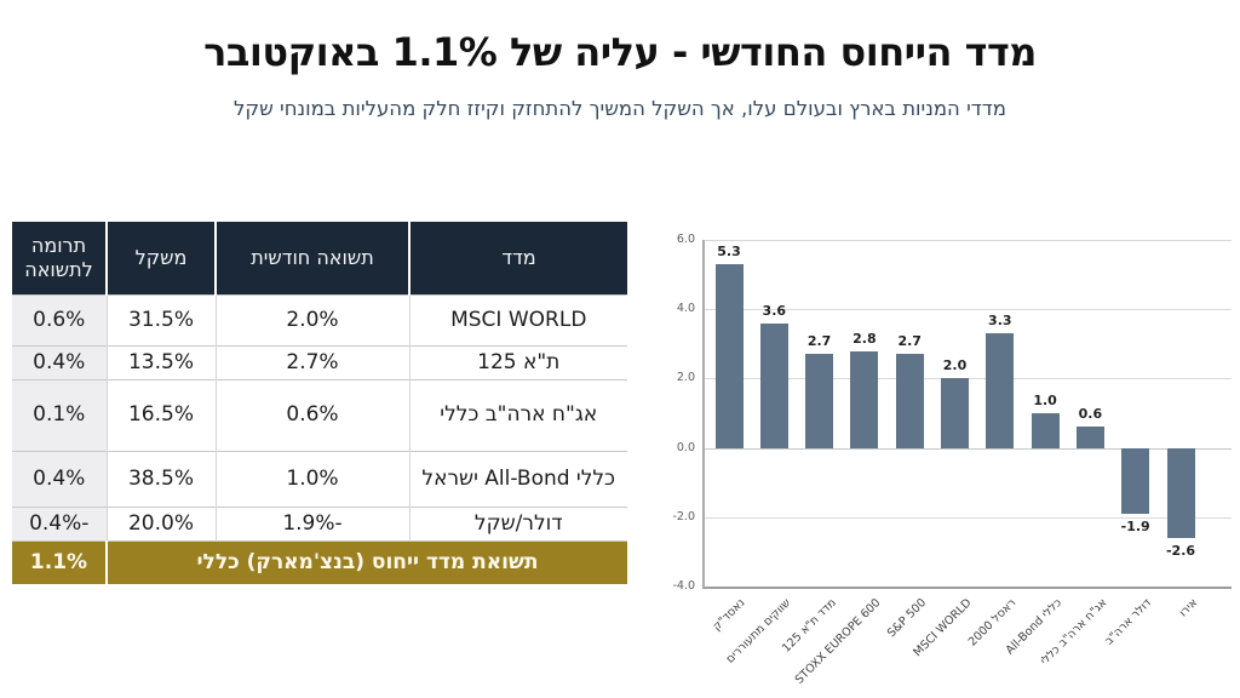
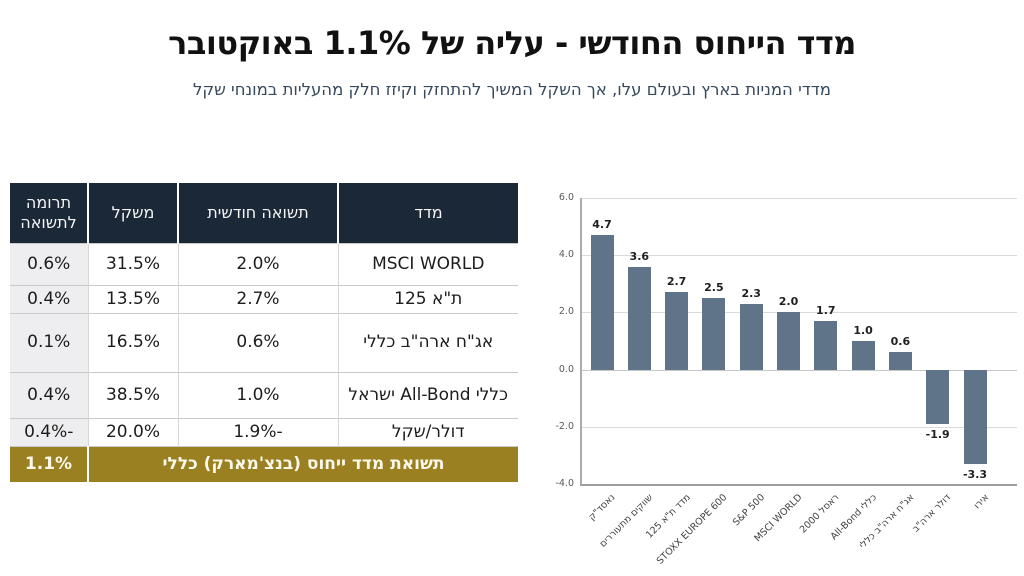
נאסד"ק: 5.3 -> 4.7
STOXX EUROPE 600: 2.8 -> 2.5
S&P 500: 2.7 -> 2.3
ראסל 2000: 3.3 -> 1.7
אירו: -2.6 -> -3.3
